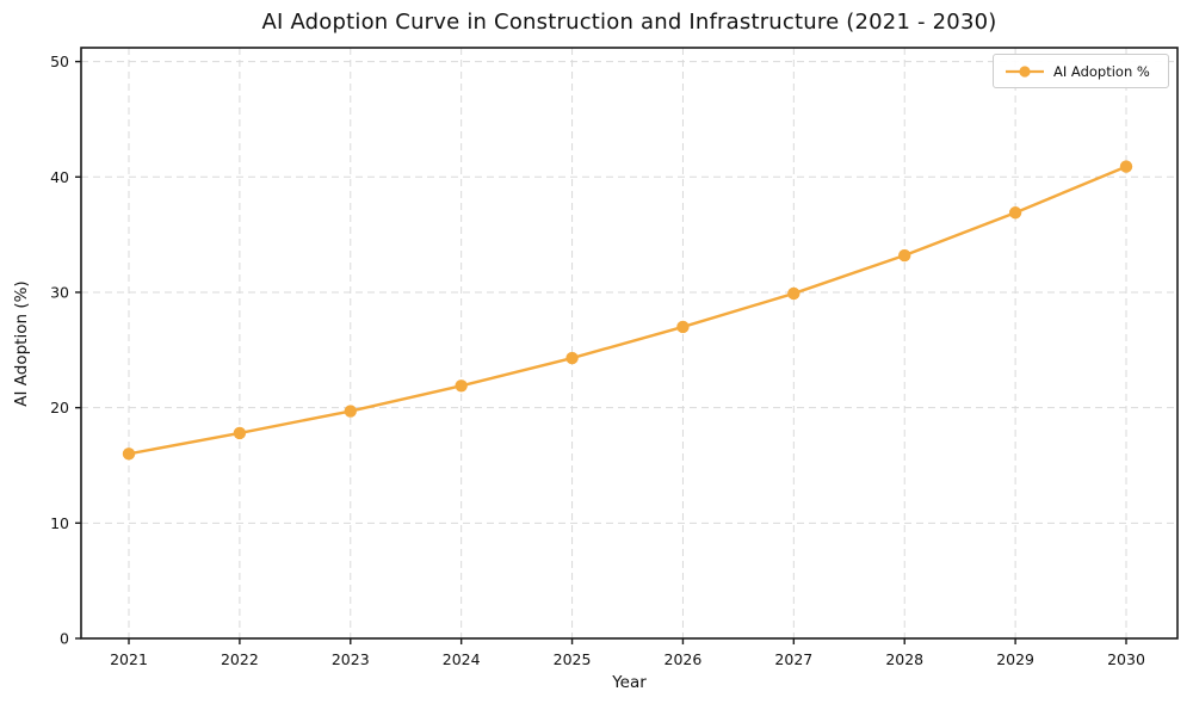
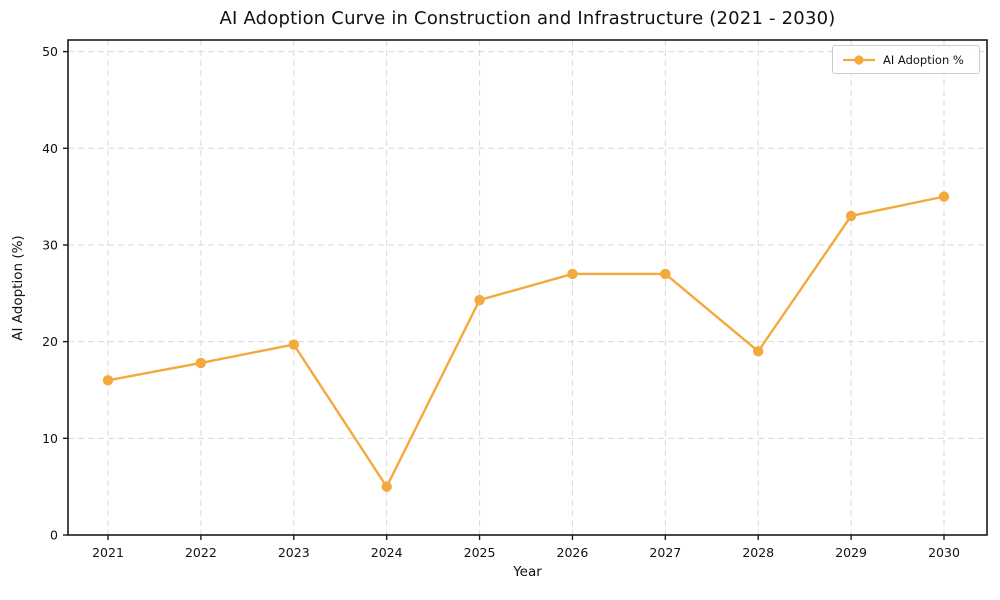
2024: 22 -> 5
2027: 30 -> 27
2028: 33 -> 19
2029: 37 -> 33
2030: 41 -> 35
